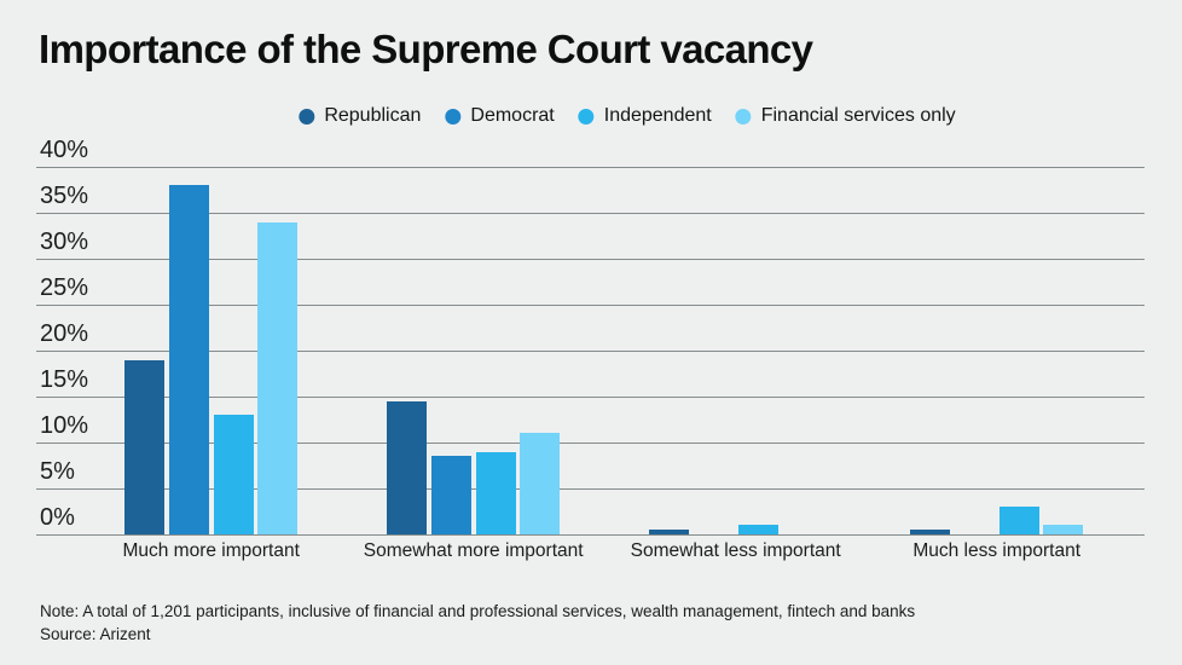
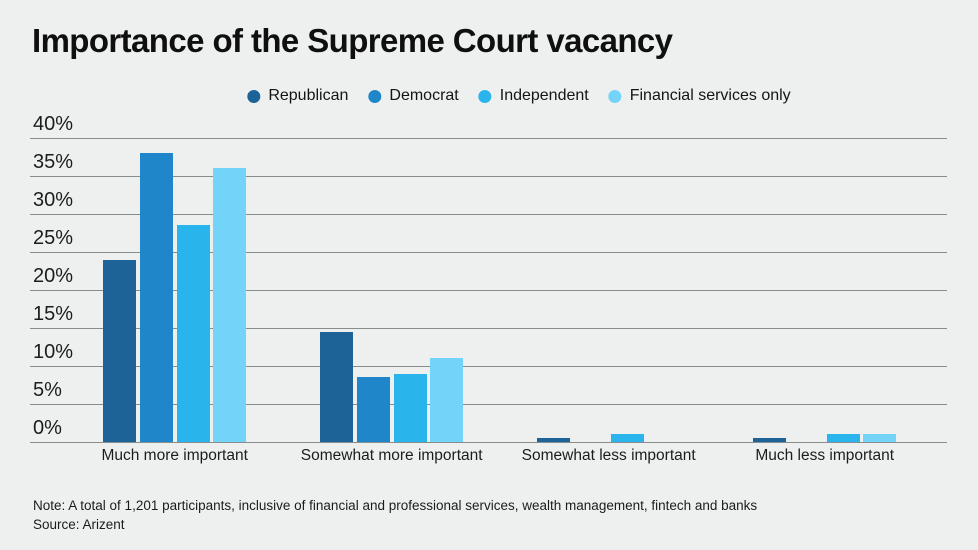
Republican/Much more important: 19% -> 24%
Independent/Much more important: 13% -> 28%
Financial services only/Much more important: 34% -> 36%
Independent/Much less important: 3% -> 1%
